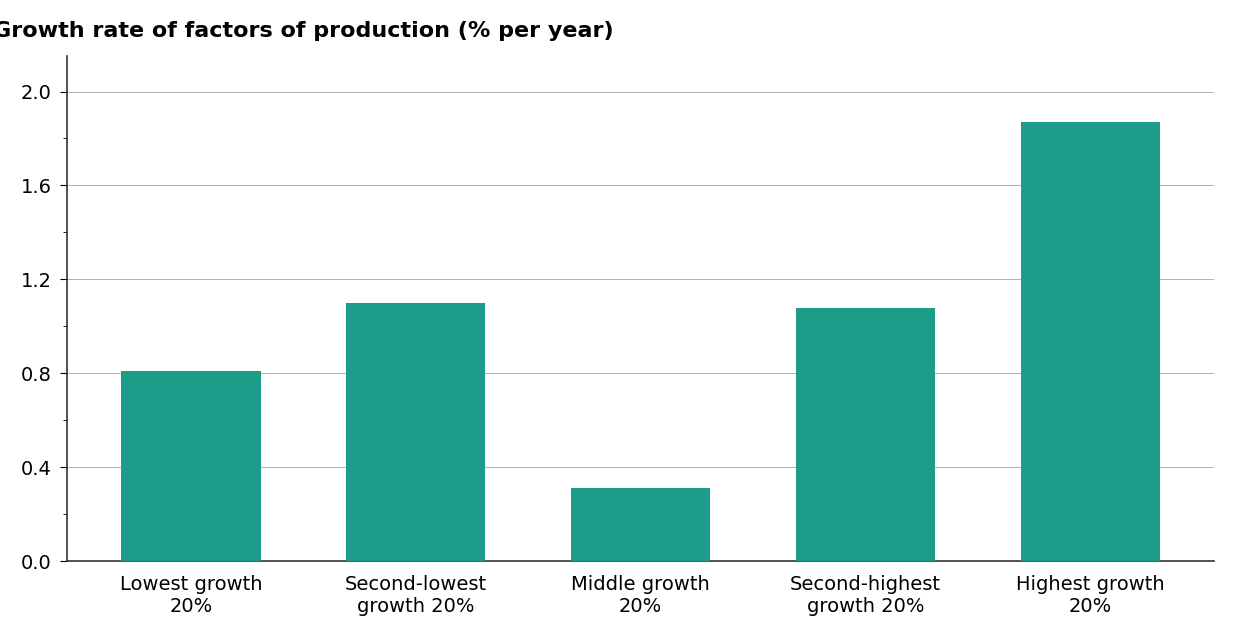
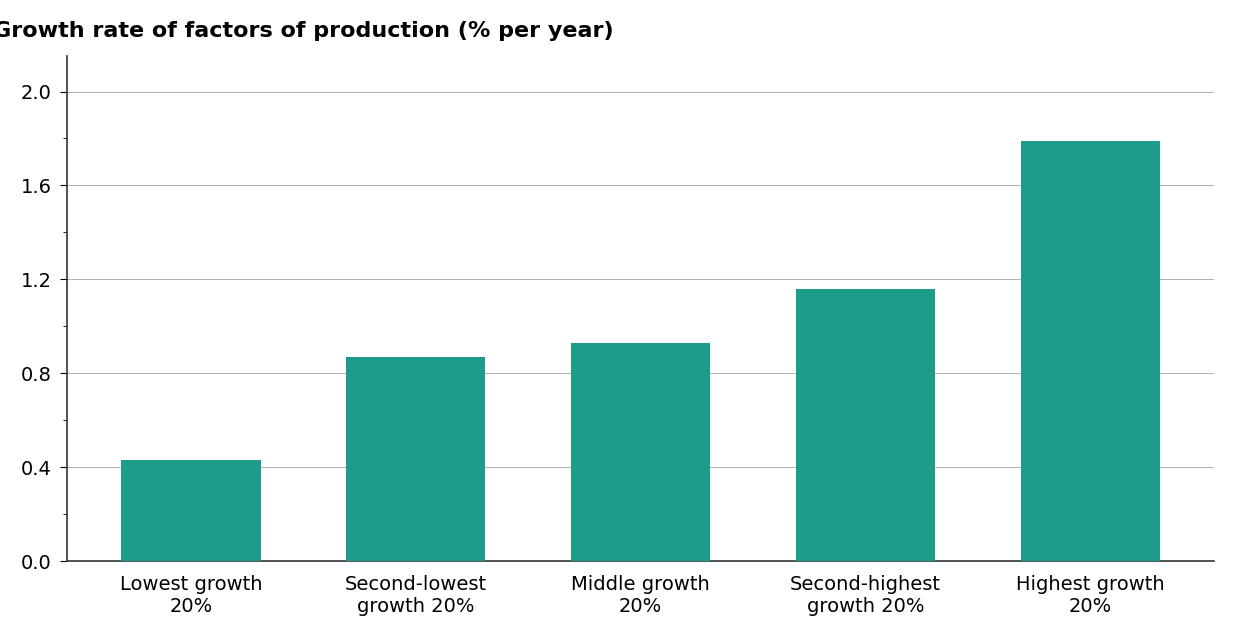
Lowest growth 20%: 0.81 -> 0.43
Second-lowest growth 20%: 1.10 -> 0.87
Middle growth 20%: 0.31 -> 0.93
Second-highest growth 20%: 1.08 -> 1.16
Highest growth 20%: 1.87 -> 1.79
